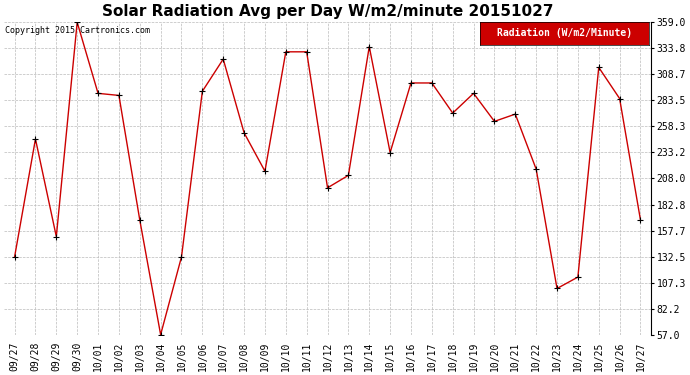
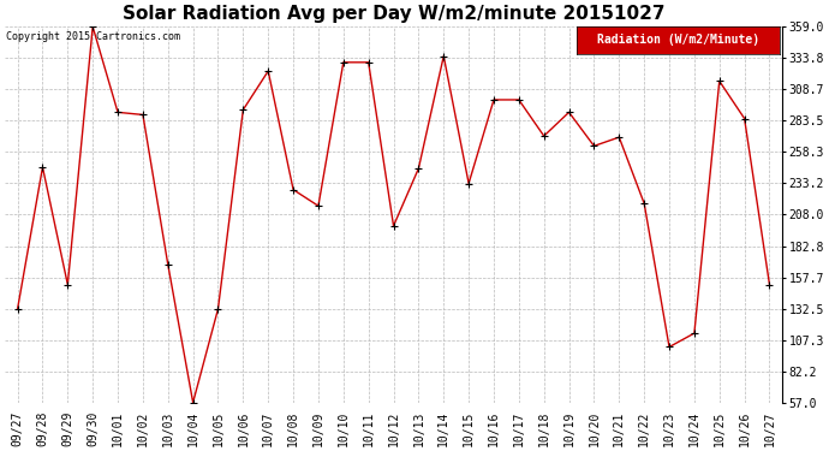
10/08: 252 -> 228
10/13: 211 -> 245
10/27: 168 -> 152
